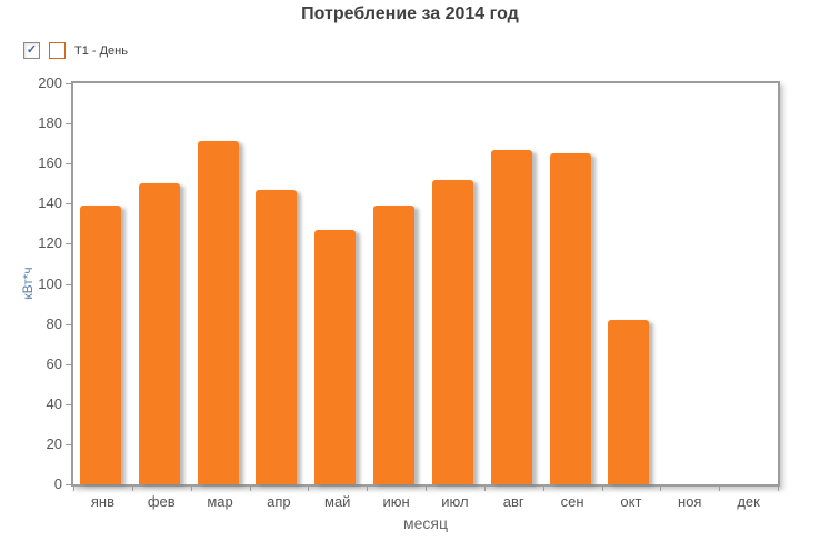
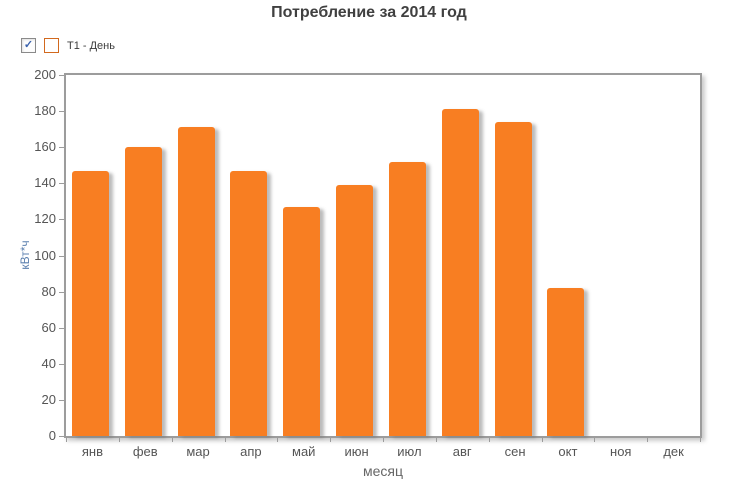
янв: 139 -> 147
фев: 150 -> 160
авг: 167 -> 181
сен: 165 -> 174
